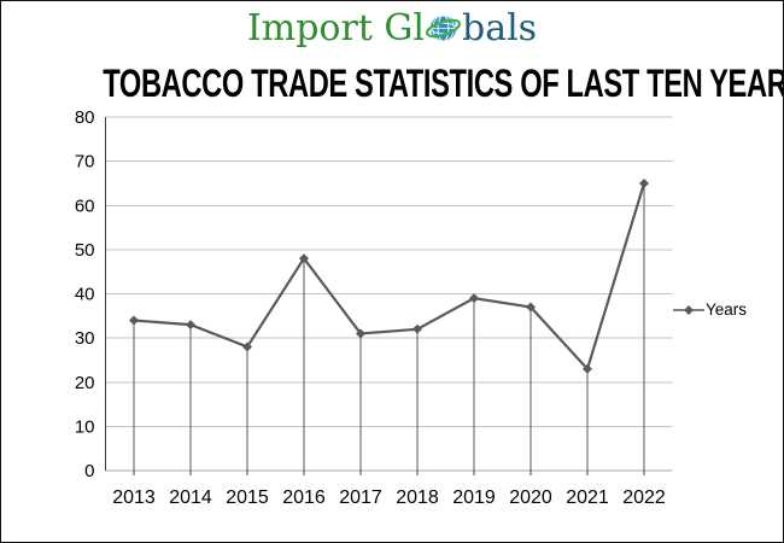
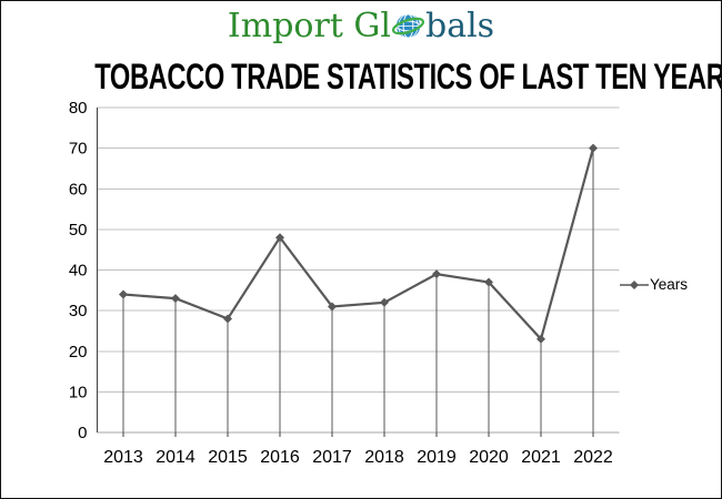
2022: 65 -> 70
